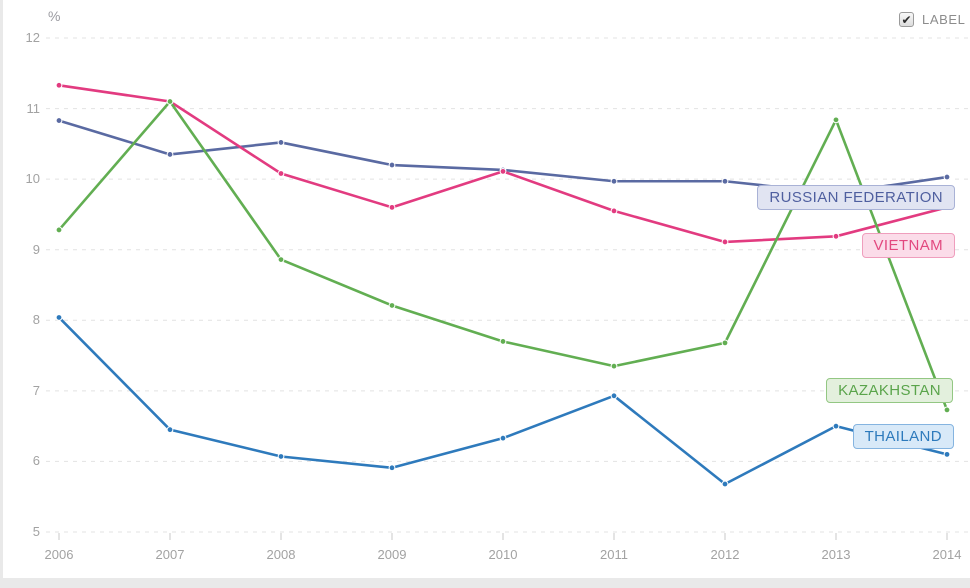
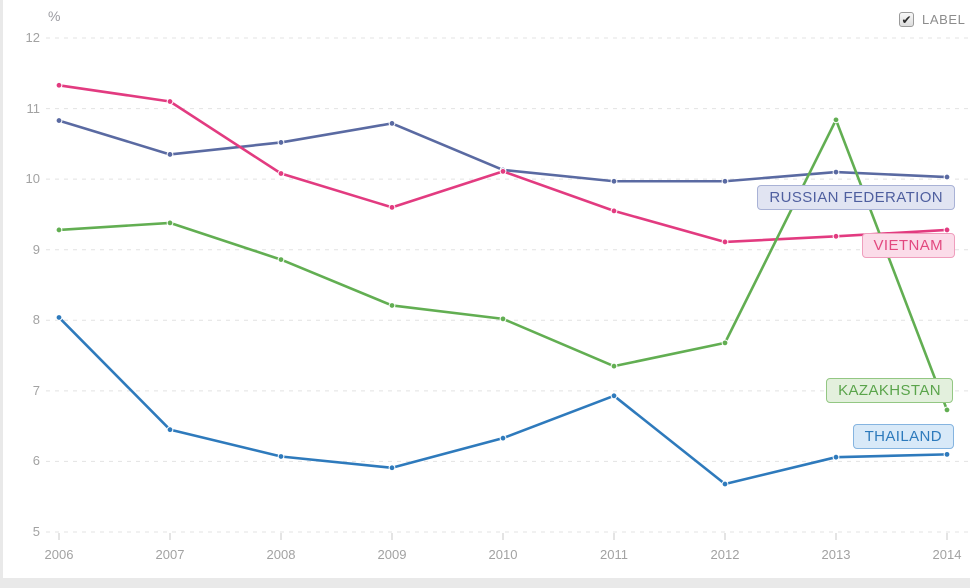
KAZAKHSTAN/2007: 11.1 -> 9.4
RUSSIAN FEDERATION/2009: 10.2 -> 10.8
KAZAKHSTAN/2010: 7.7 -> 8.0
RUSSIAN FEDERATION/2013: 9.8 -> 10.1
THAILAND/2013: 6.5 -> 6.1
VIETNAM/2014: 9.6 -> 9.3
